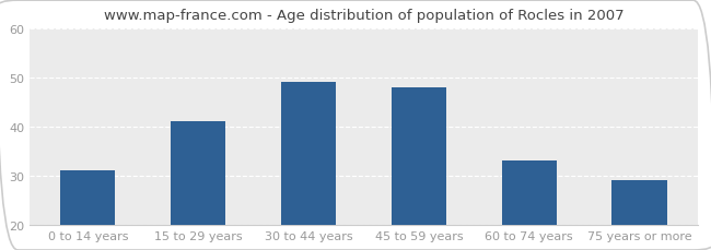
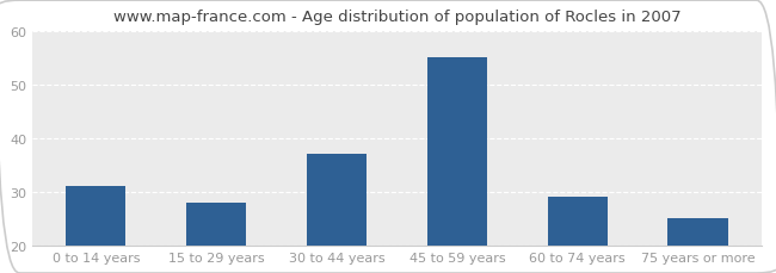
15 to 29 years: 41 -> 28
30 to 44 years: 49 -> 37
45 to 59 years: 48 -> 55
60 to 74 years: 33 -> 29
75 years or more: 29 -> 25
